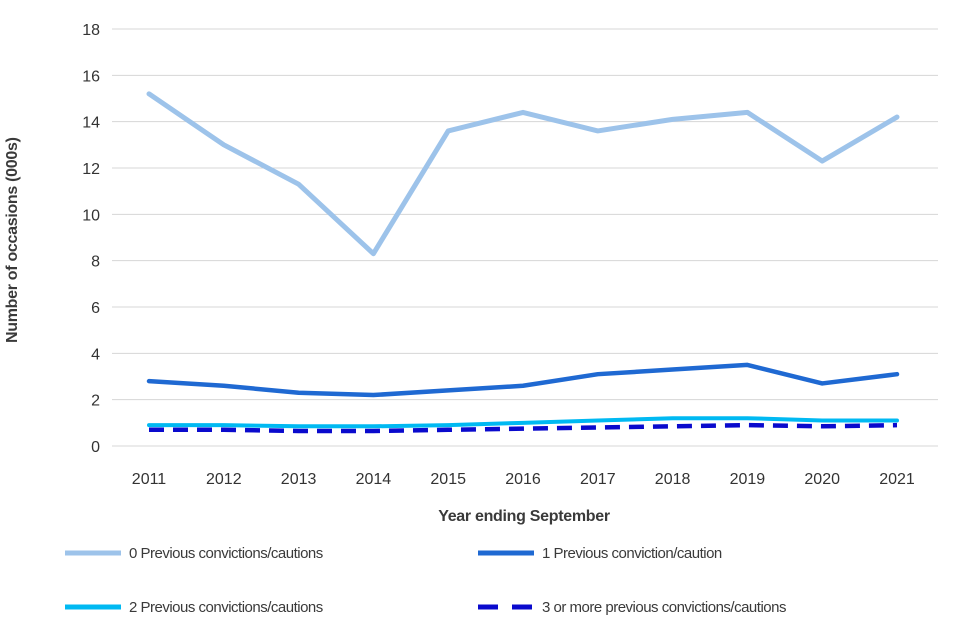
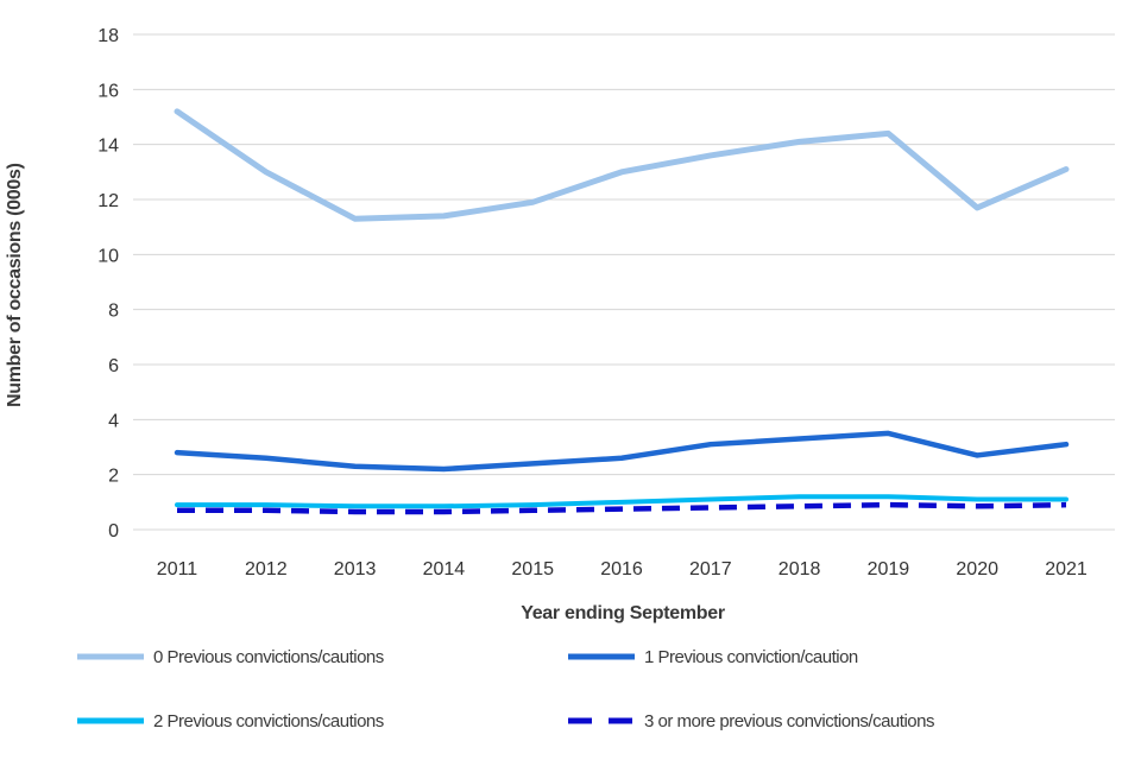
0 Previous convictions/cautions/2014: 8.3 -> 11.4
0 Previous convictions/cautions/2015: 13.6 -> 11.9
0 Previous convictions/cautions/2016: 14.4 -> 13.0
0 Previous convictions/cautions/2020: 12.3 -> 11.7
0 Previous convictions/cautions/2021: 14.2 -> 13.1
